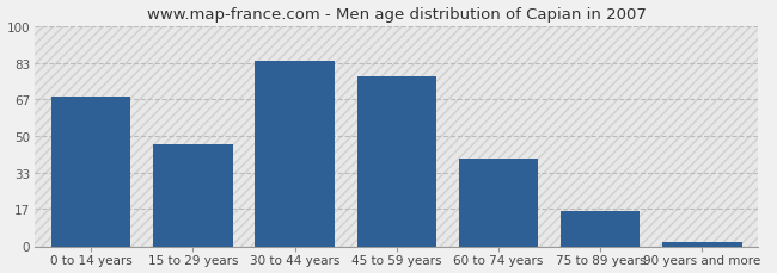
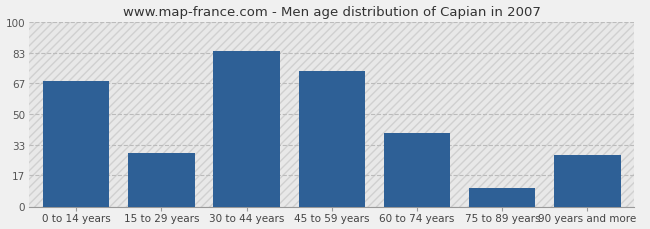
15 to 29 years: 46 -> 29
45 to 59 years: 77 -> 73
75 to 89 years: 16 -> 10
90 years and more: 2 -> 28
